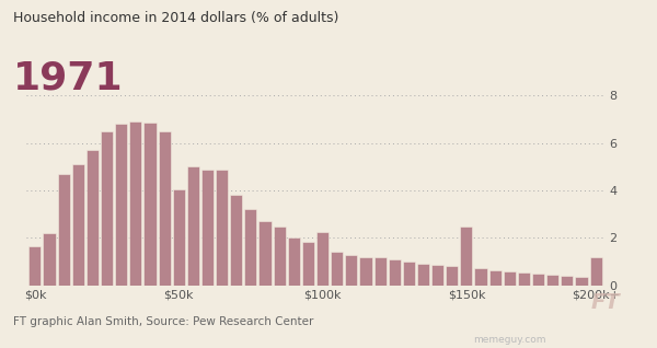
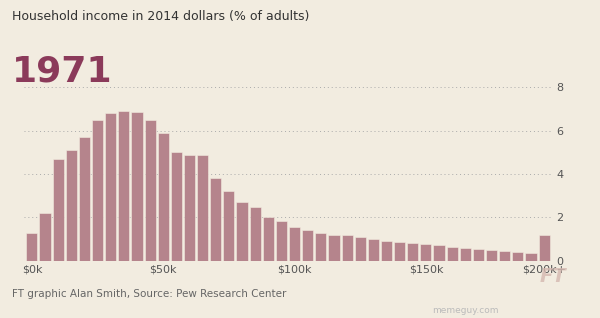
$0k: 1.65 -> 1.30
$50k: 4.05 -> 5.90
$100k: 2.25 -> 1.55
$150k: 2.50 -> 0.75
